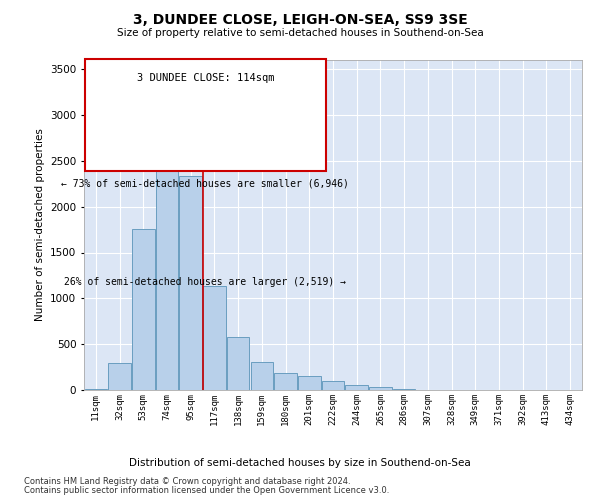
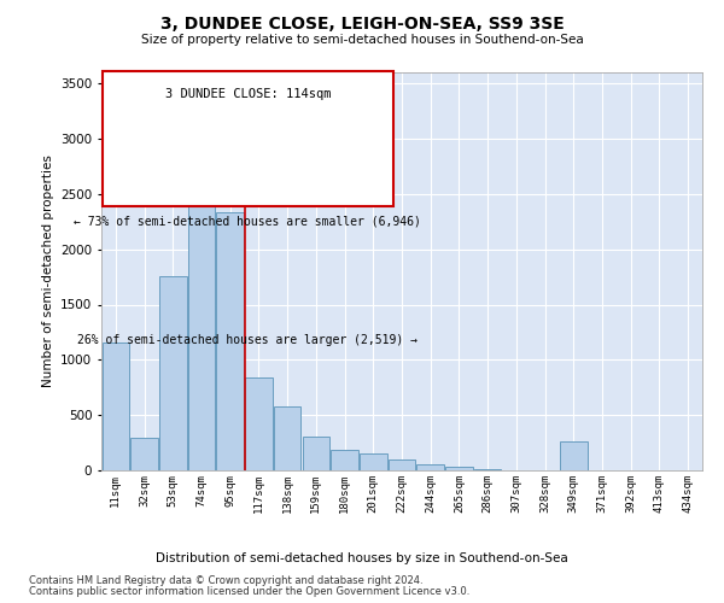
11sqm: 20 -> 1160
117sqm: 1140 -> 840
349sqm: 0 -> 260
